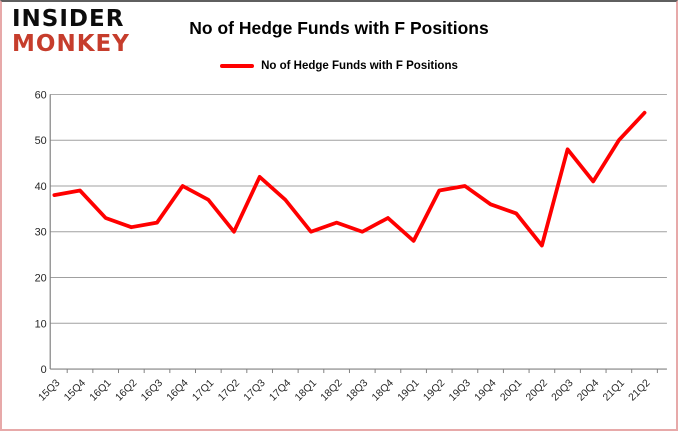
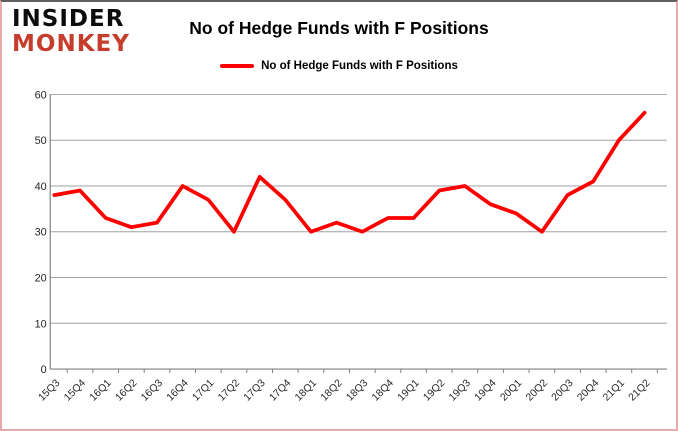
19Q1: 28 -> 33
20Q2: 27 -> 30
20Q3: 48 -> 38
